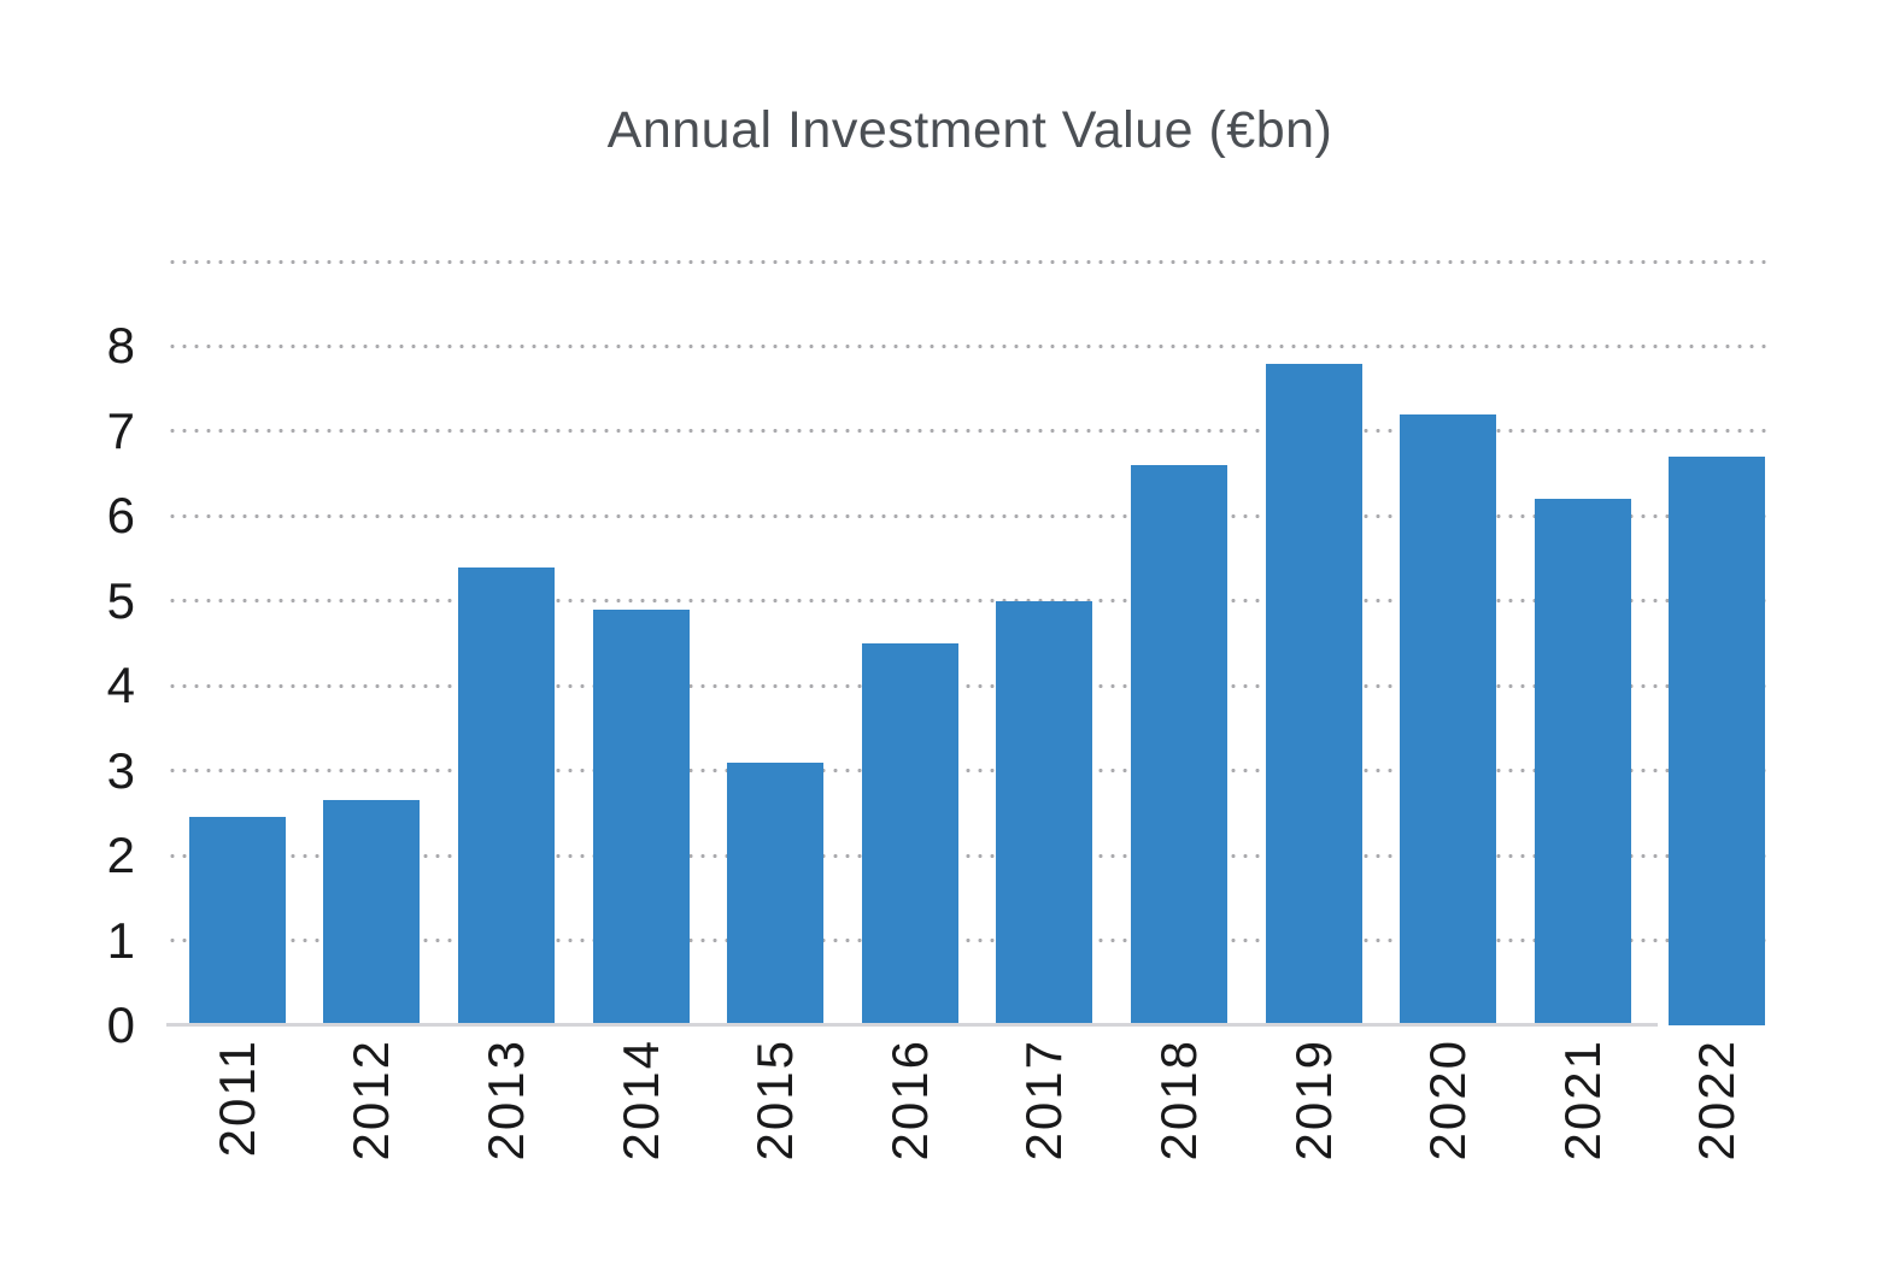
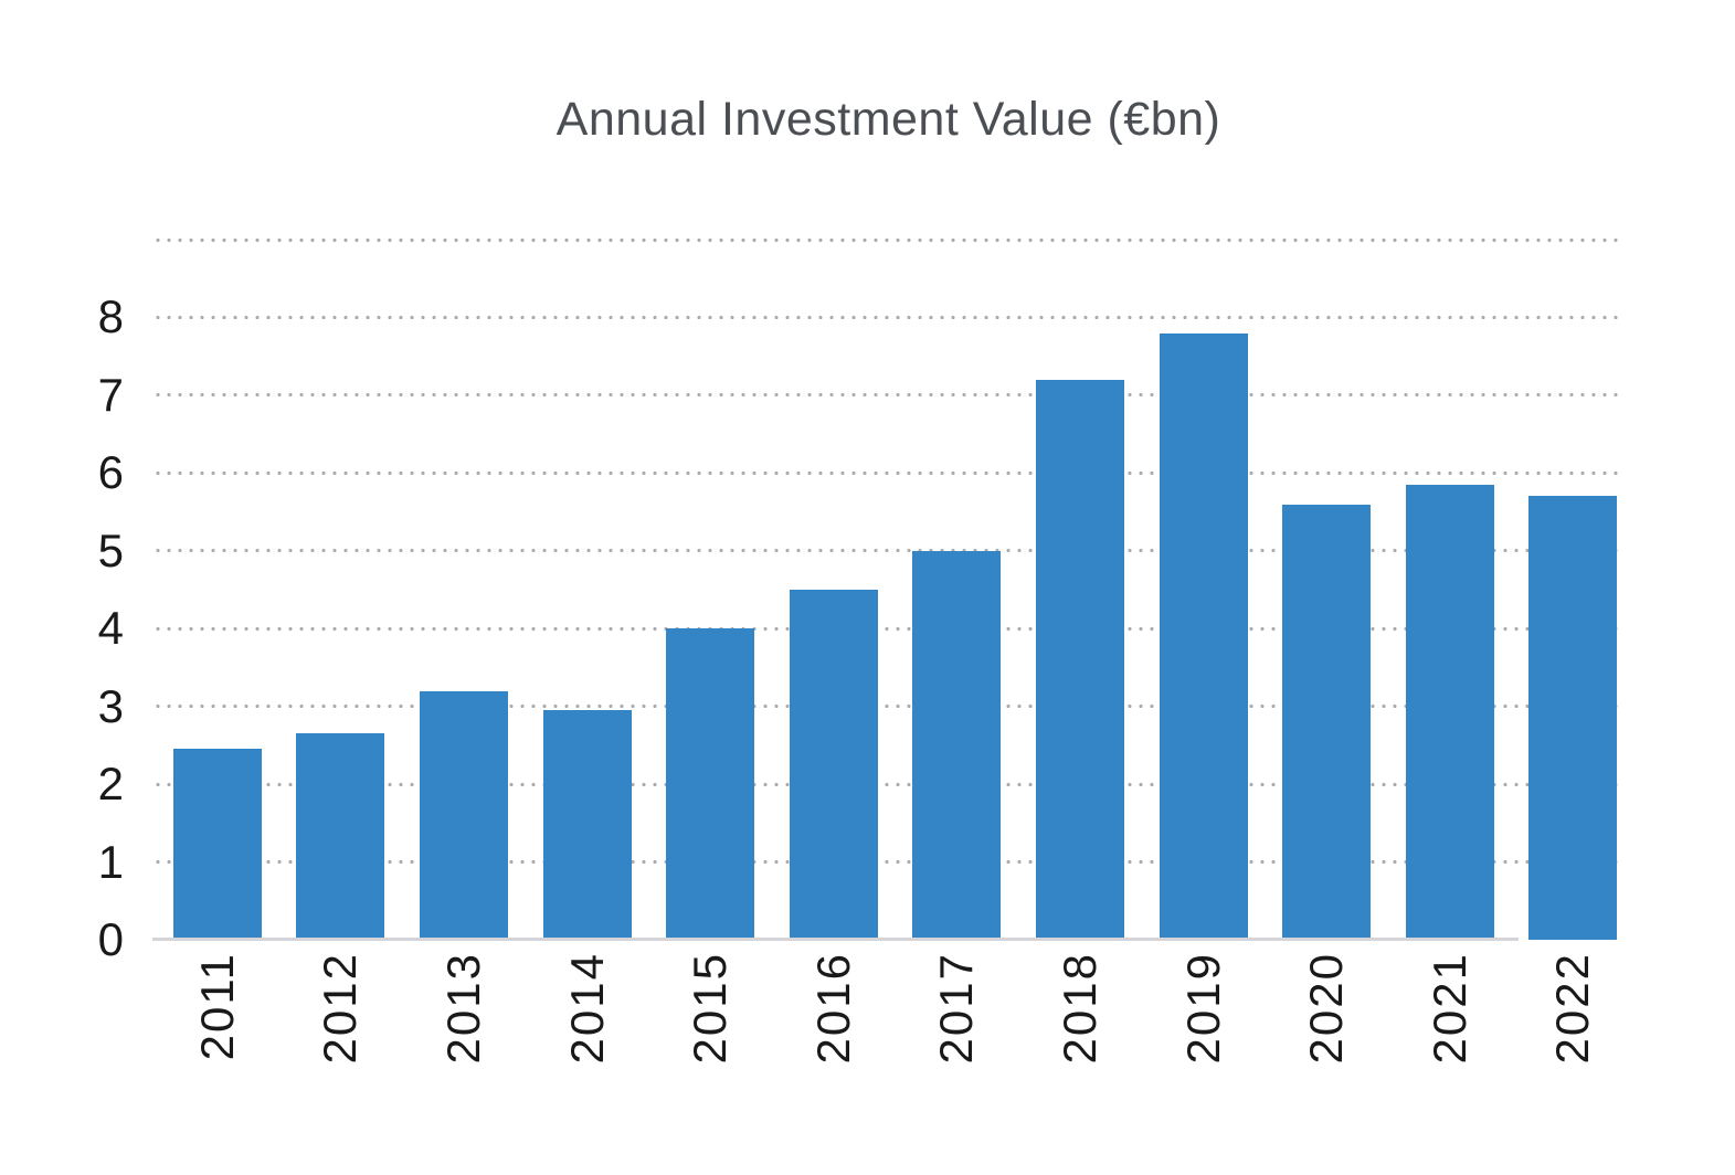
2013: 5.4 -> 3.2
2014: 4.9 -> 3.0
2015: 3.1 -> 4.0
2018: 6.6 -> 7.2
2020: 7.2 -> 5.6
2021: 6.2 -> 5.8
2022: 6.7 -> 5.7
